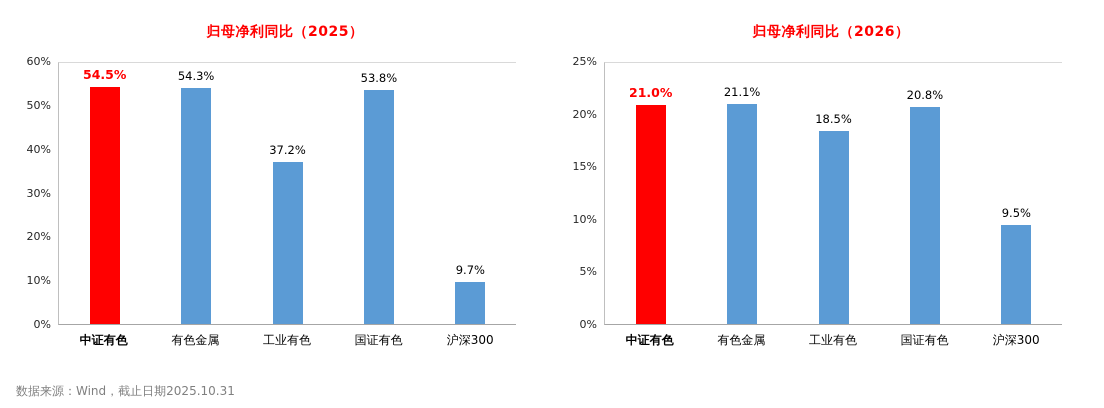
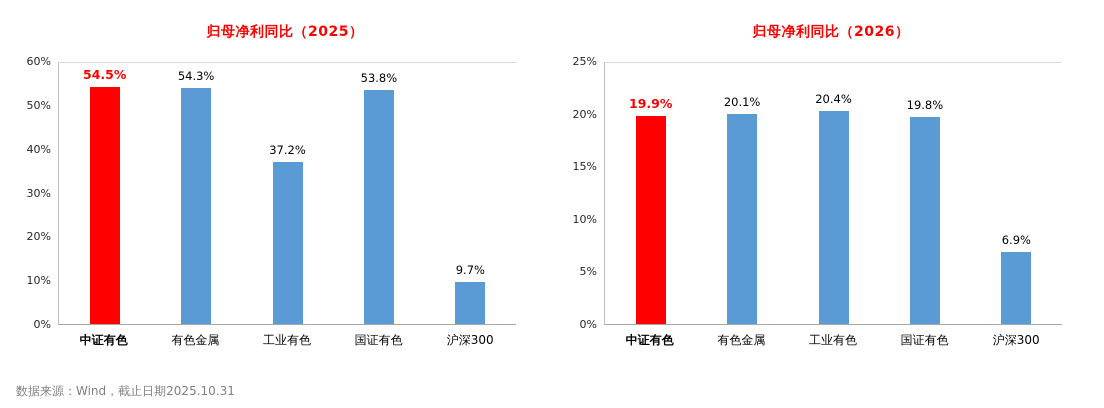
归母净利同比（2026）/中证有色: 21.0% -> 19.9%
归母净利同比（2026）/有色金属: 21.1% -> 20.1%
归母净利同比（2026）/工业有色: 18.5% -> 20.4%
归母净利同比（2026）/国证有色: 20.8% -> 19.8%
归母净利同比（2026）/沪深300: 9.5% -> 6.9%
